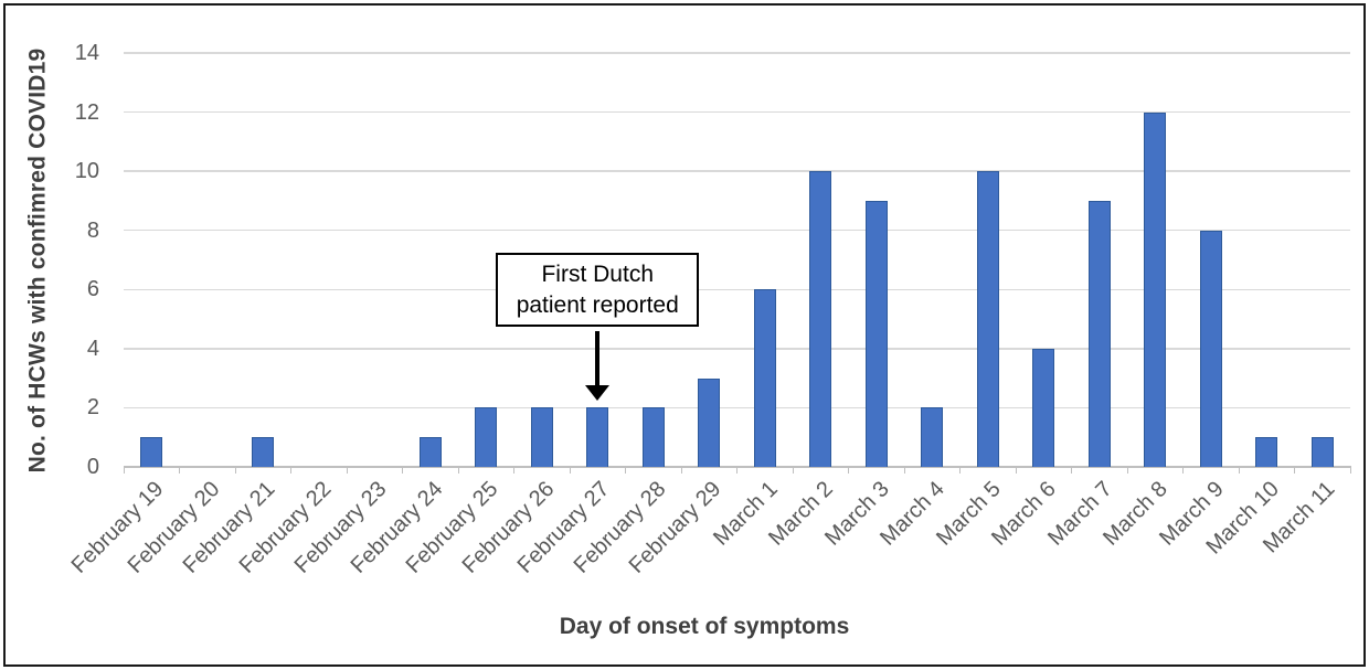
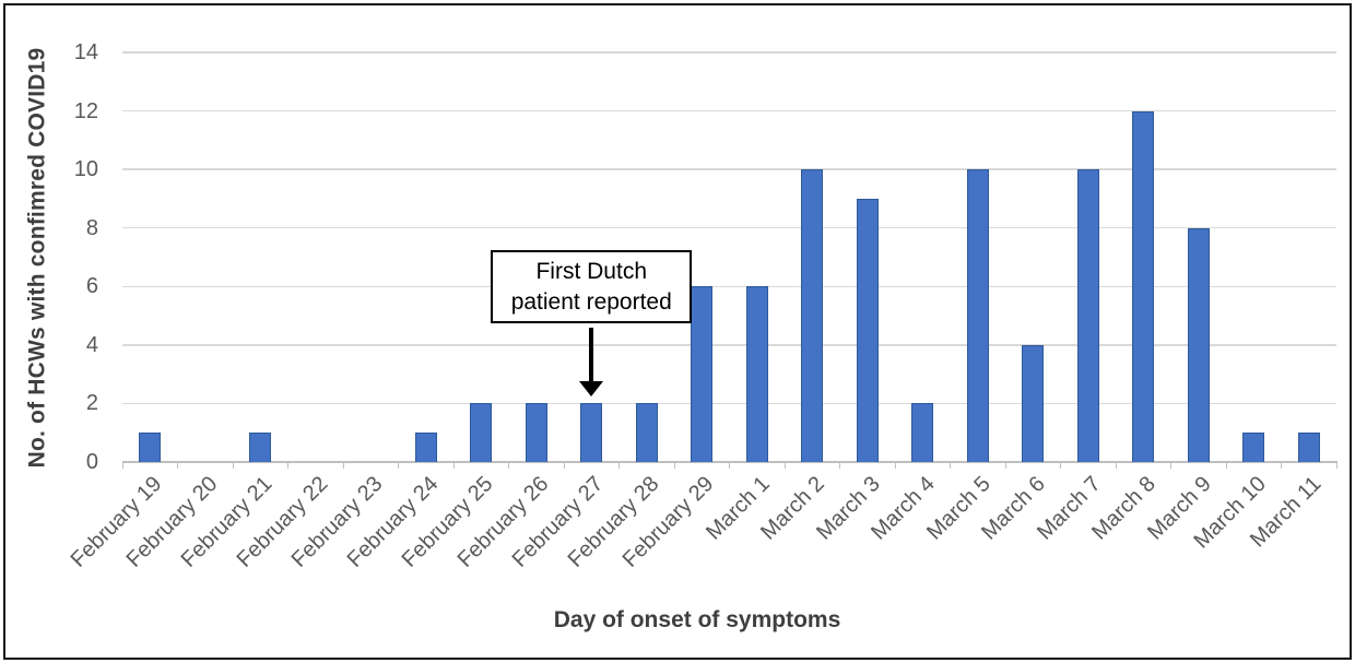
February 29: 3 -> 6
March 7: 9 -> 10
